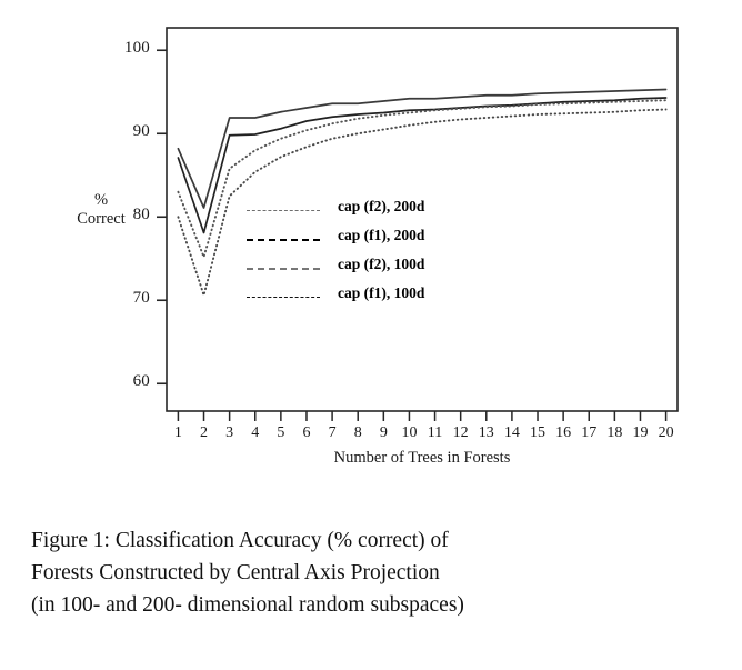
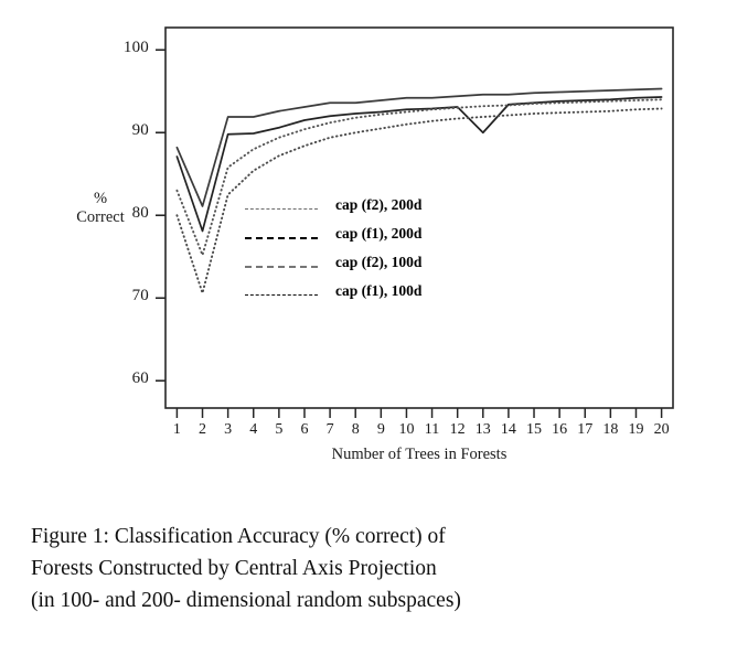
cap (f1), 200d/13: 93 -> 90
